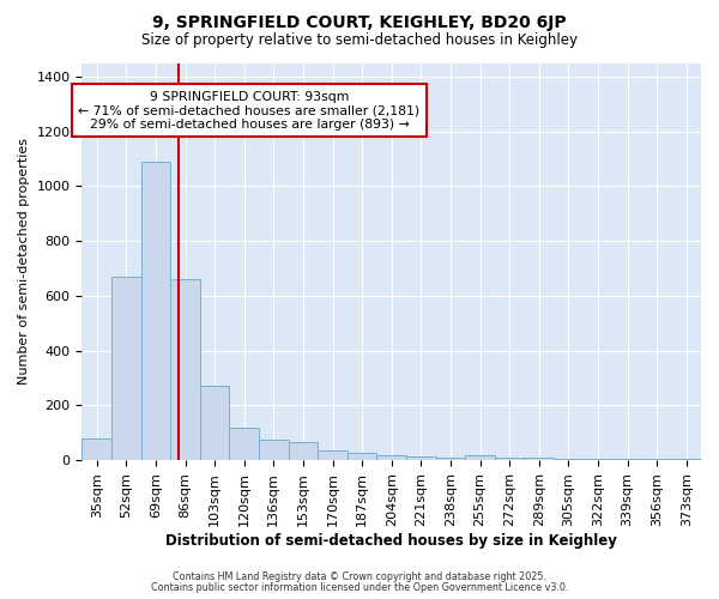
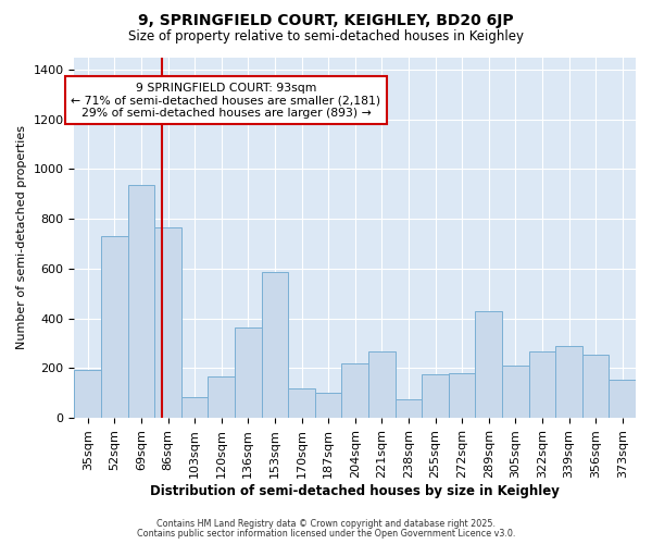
35sqm: 80 -> 195
52sqm: 670 -> 730
69sqm: 1090 -> 935
86sqm: 660 -> 765
103sqm: 270 -> 85
120sqm: 120 -> 165
136sqm: 75 -> 365
153sqm: 65 -> 585
170sqm: 35 -> 120
187sqm: 25 -> 100
204sqm: 20 -> 220
221sqm: 15 -> 265
238sqm: 10 -> 75
255sqm: 20 -> 175
272sqm: 10 -> 180
289sqm: 10 -> 430
305sqm: 5 -> 210
322sqm: 5 -> 265
339sqm: 5 -> 290
356sqm: 5 -> 255
373sqm: 5 -> 155
